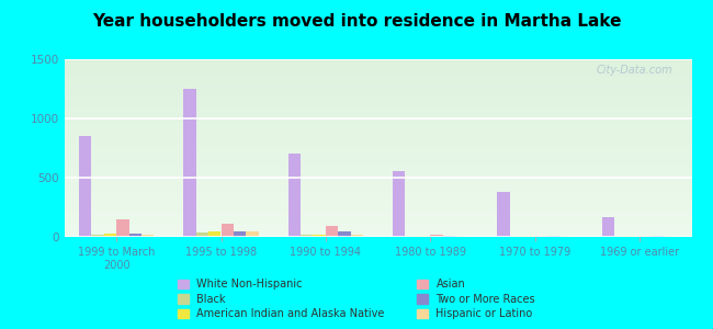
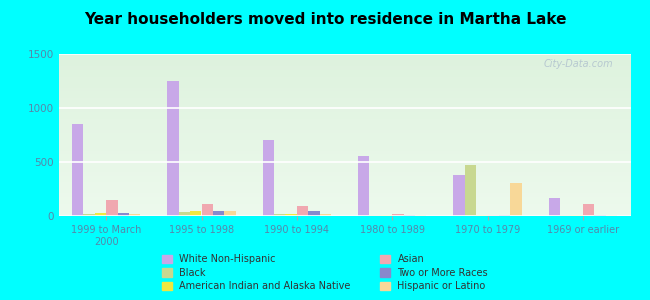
Black/1970 to 1979: 0 -> 470
Hispanic or Latino/1970 to 1979: 0 -> 310
Asian/1969 or earlier: 10 -> 110
